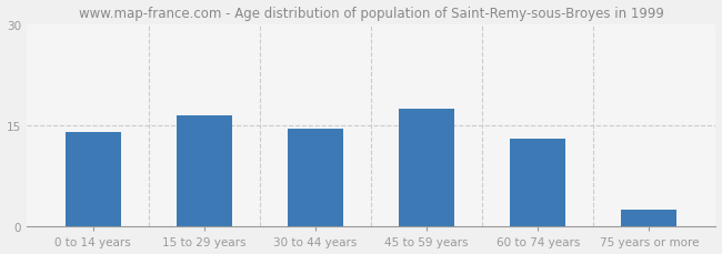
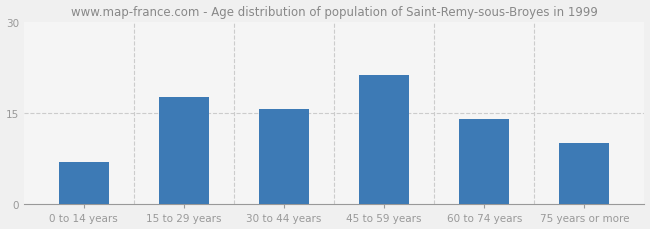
0 to 14 years: 14.0 -> 7.0
15 to 29 years: 16.5 -> 17.6
30 to 44 years: 14.5 -> 15.6
45 to 59 years: 17.5 -> 21.2
60 to 74 years: 13.0 -> 14.0
75 years or more: 2.5 -> 10.0
